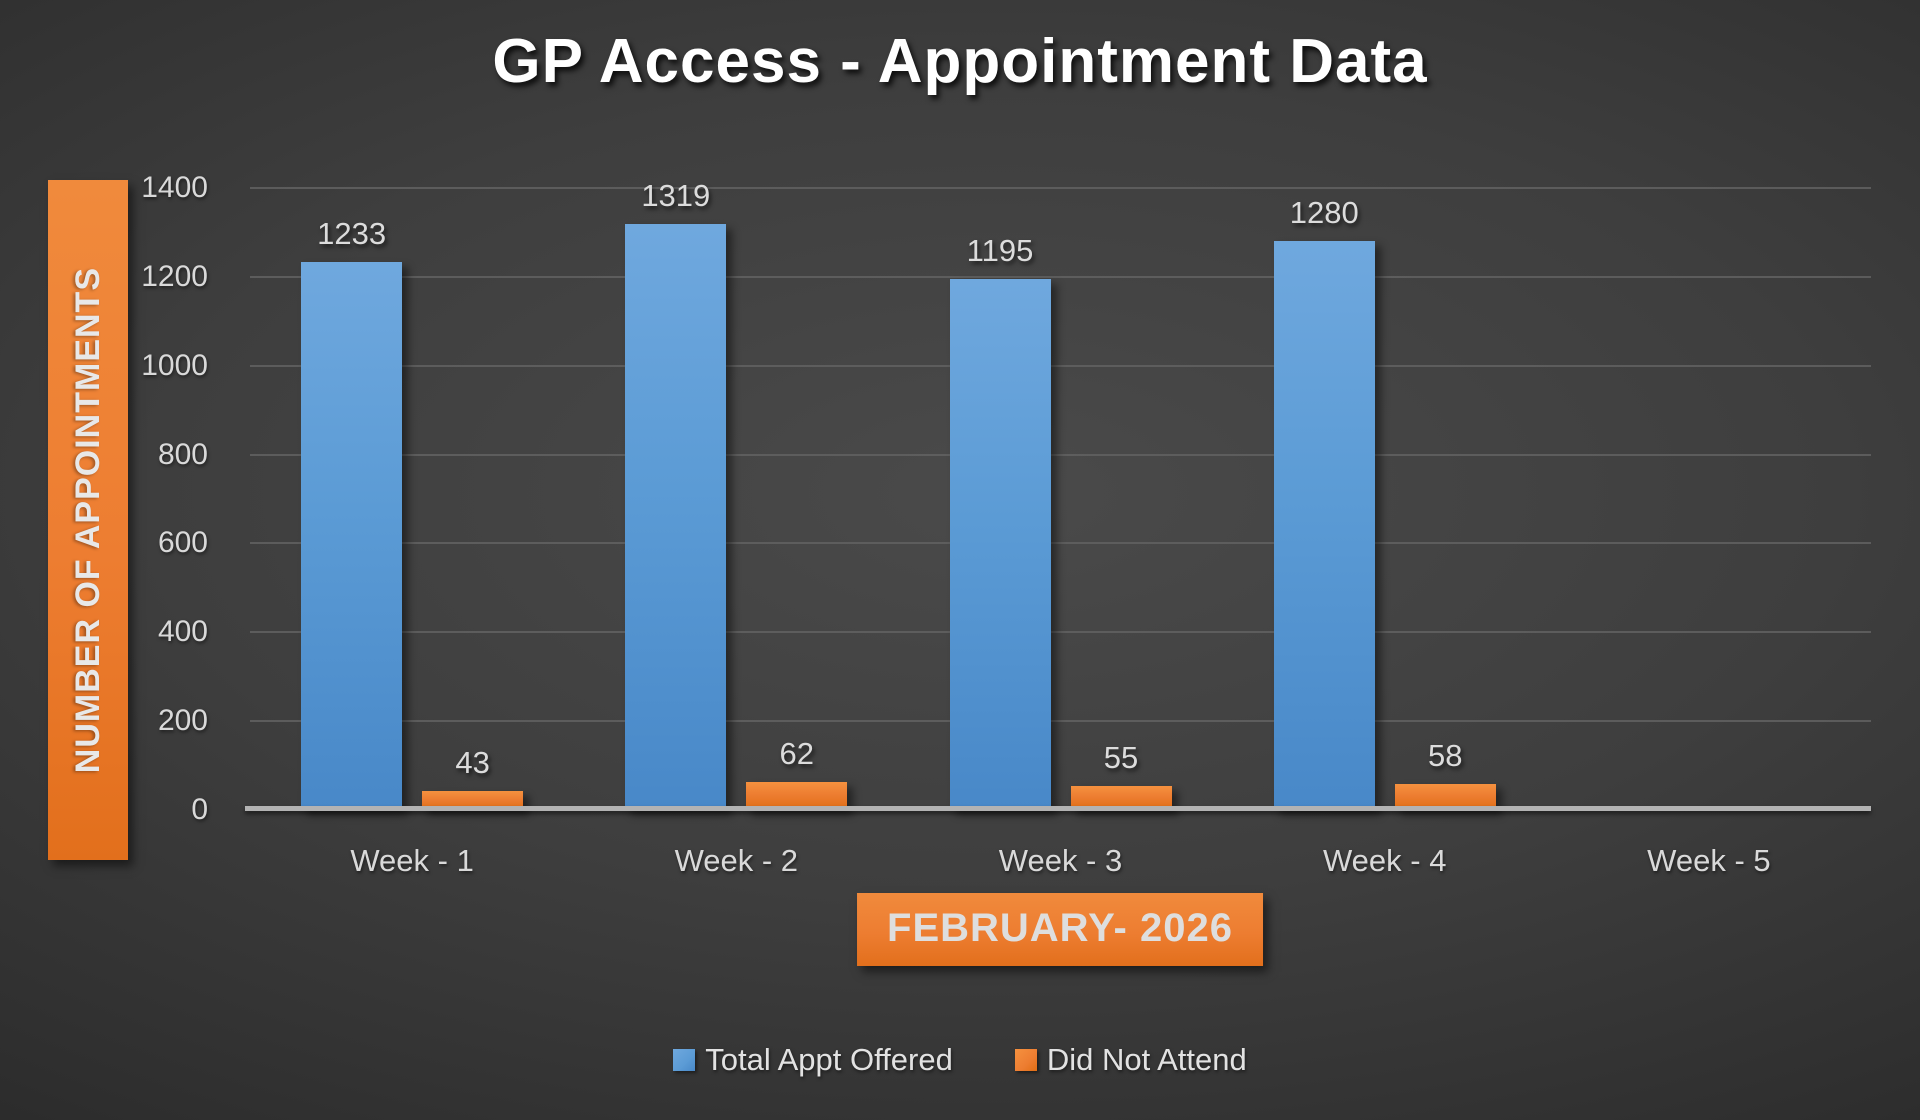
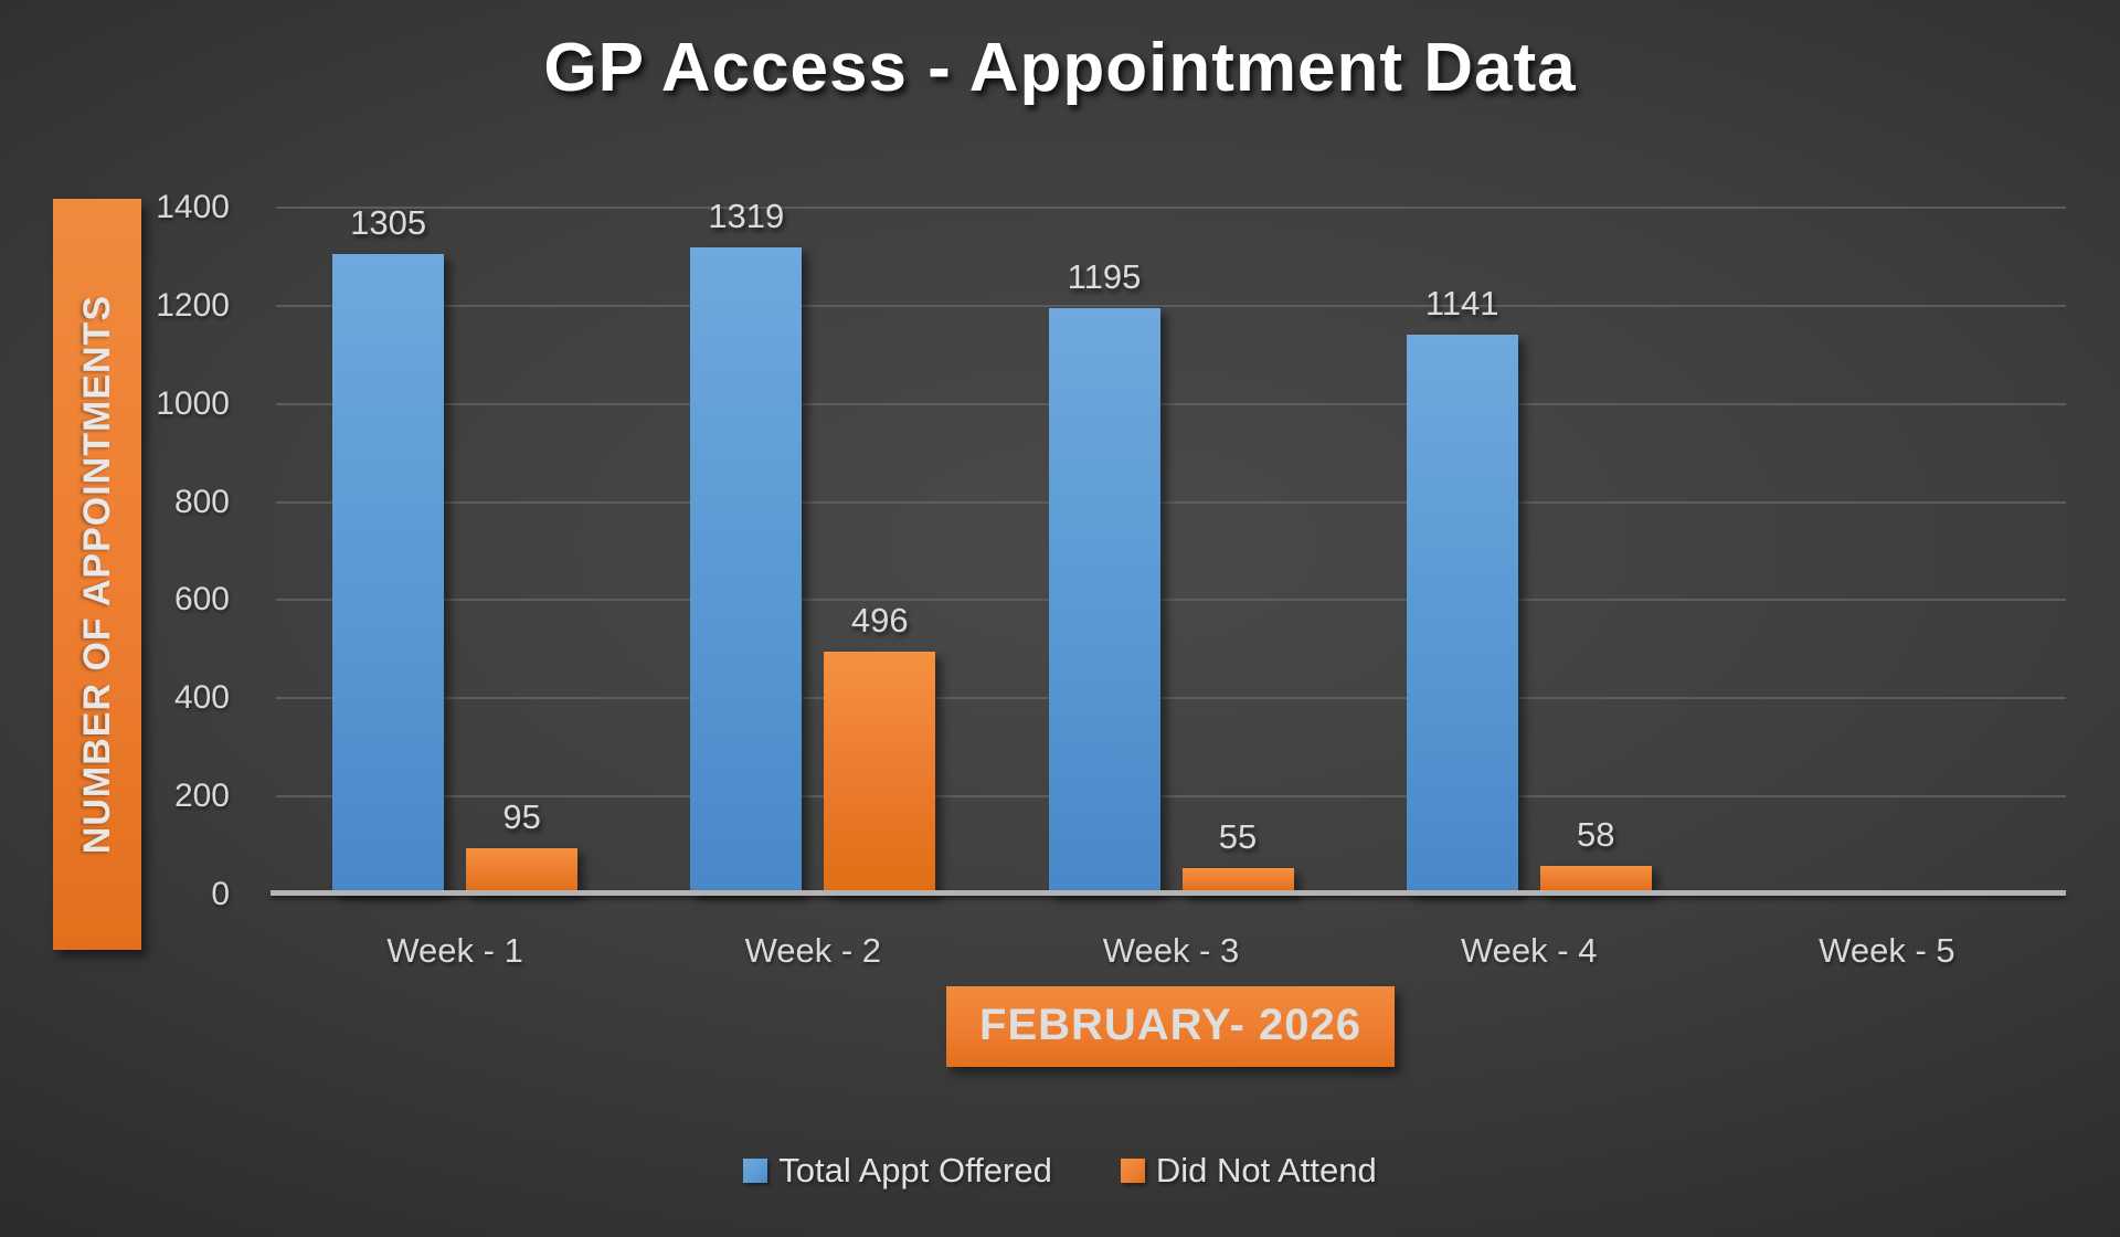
Total Appt Offered/Week - 1: 1233 -> 1305
Did Not Attend/Week - 1: 43 -> 95
Did Not Attend/Week - 2: 62 -> 496
Total Appt Offered/Week - 4: 1280 -> 1141
